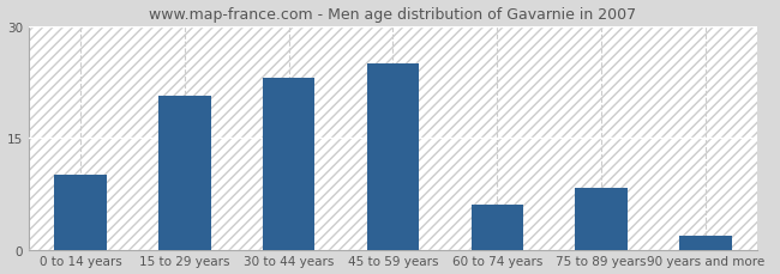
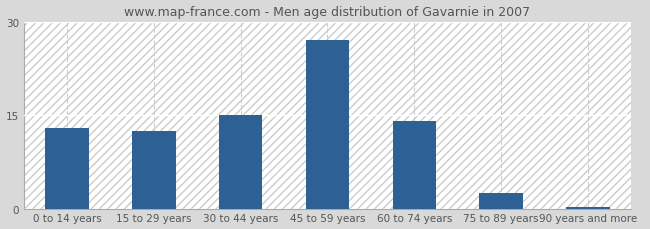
0 to 14 years: 10.0 -> 13.0
15 to 29 years: 20.6 -> 12.5
30 to 44 years: 23.0 -> 15.0
45 to 59 years: 25.0 -> 27.0
60 to 74 years: 6.0 -> 14.0
75 to 89 years: 8.2 -> 2.5
90 years and more: 1.8 -> 0.3
